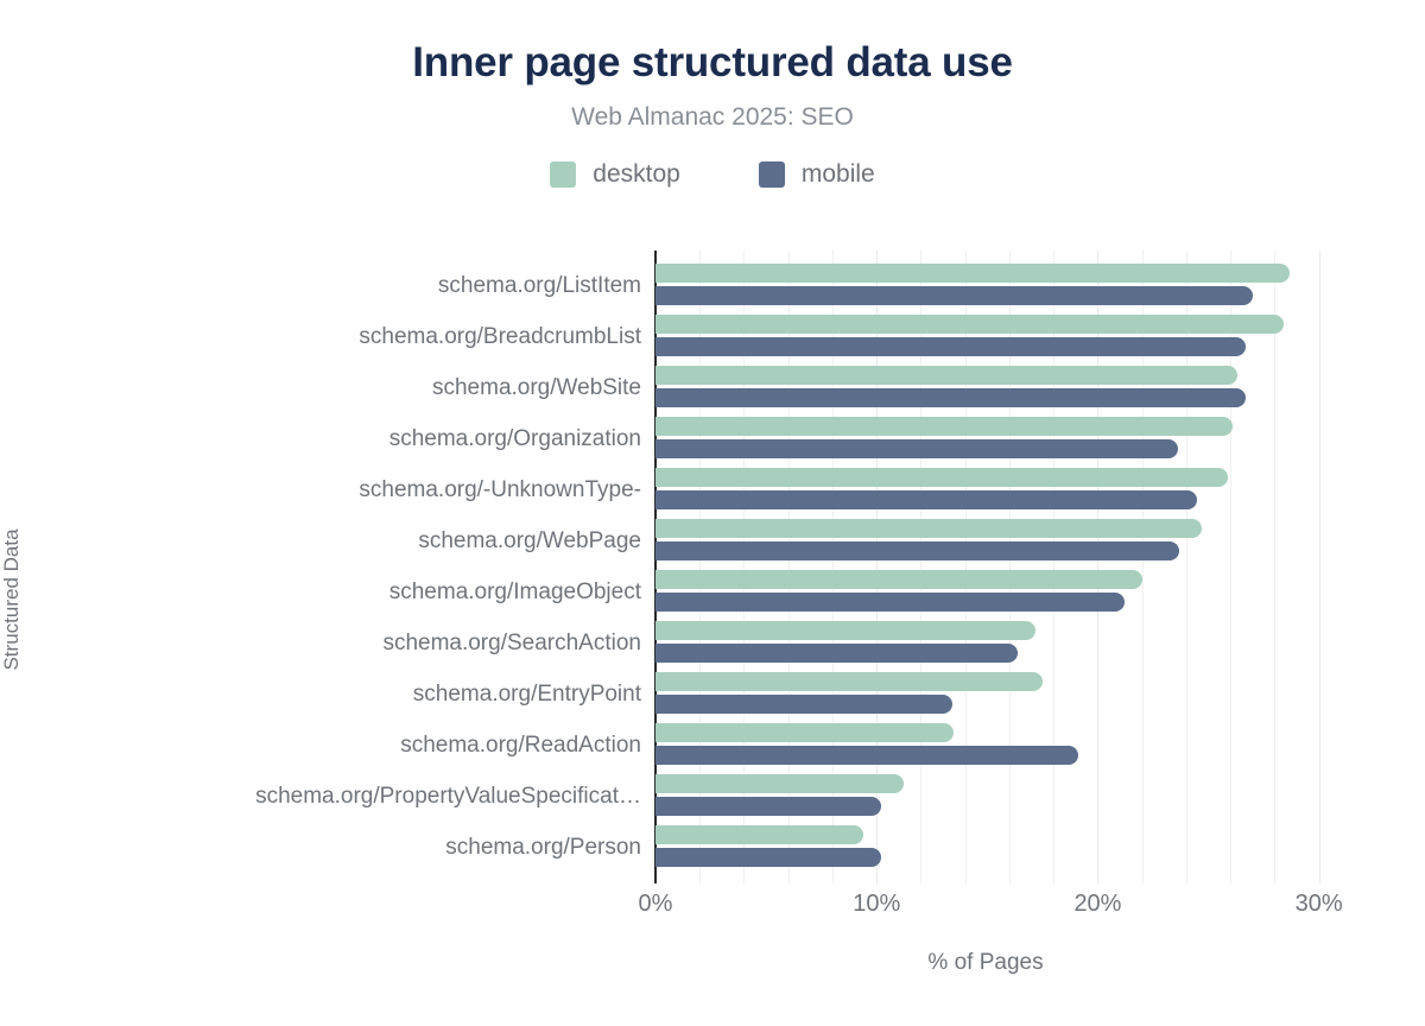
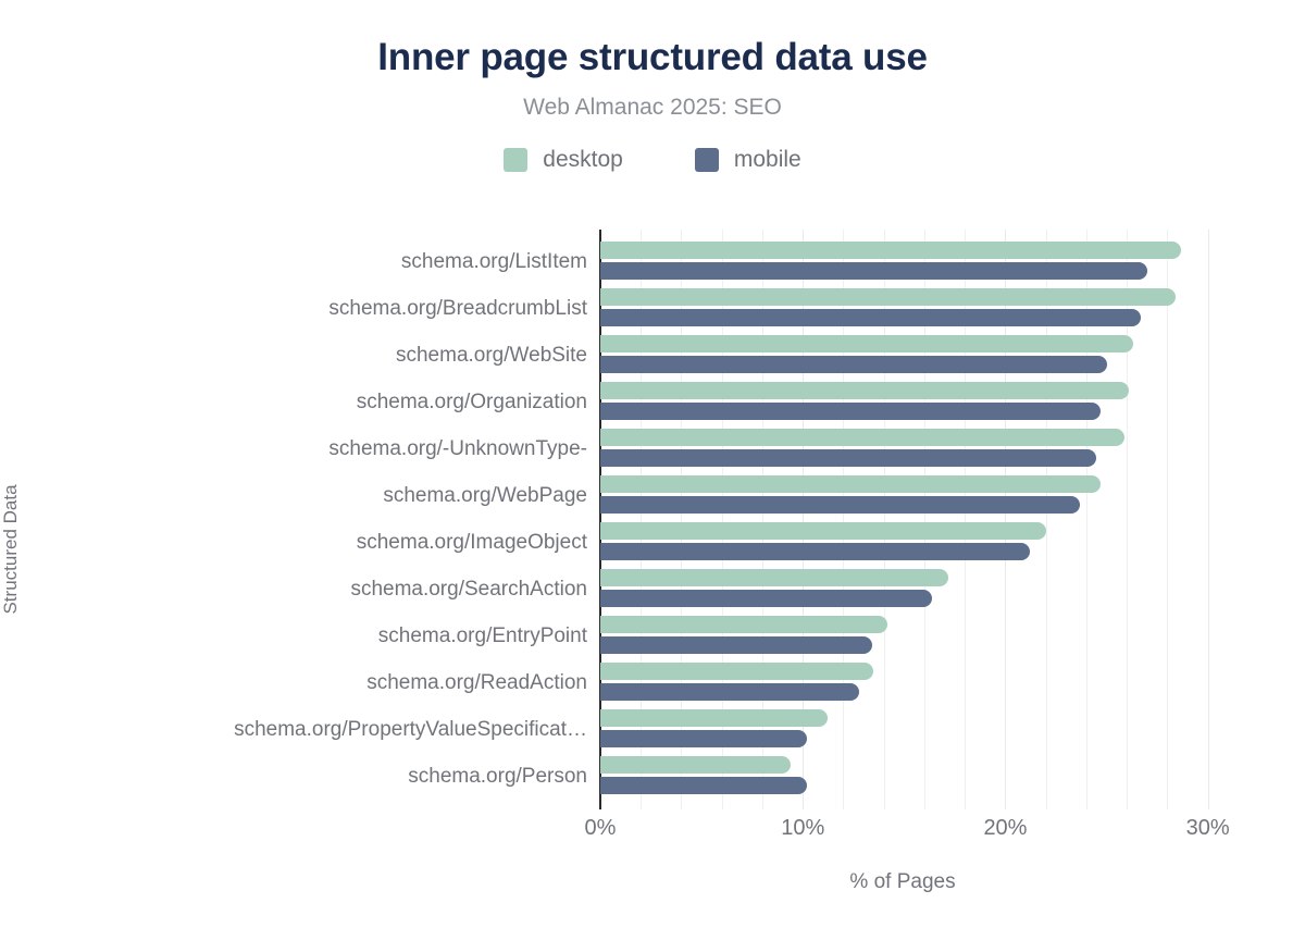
mobile/schema.org/WebSite: 26.7% -> 25.0%
mobile/schema.org/Organization: 23.6% -> 24.7%
desktop/schema.org/EntryPoint: 17.5% -> 14.2%
mobile/schema.org/ReadAction: 19.1% -> 12.8%
